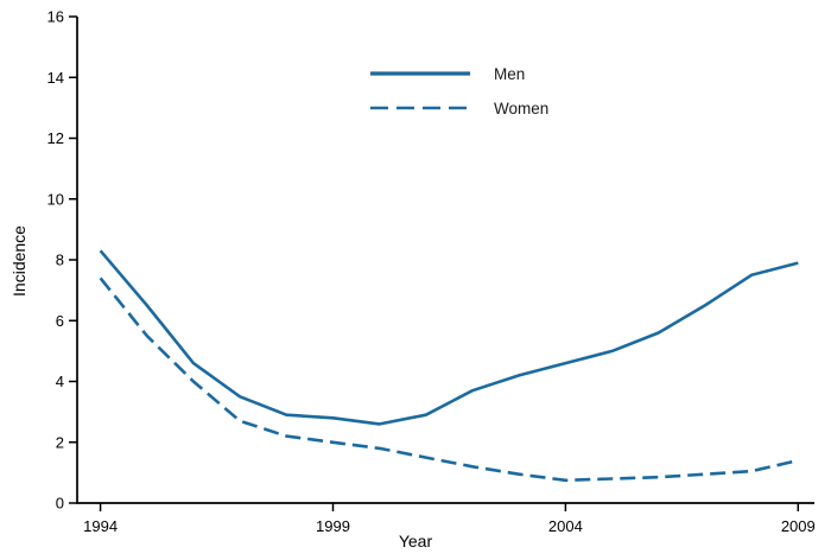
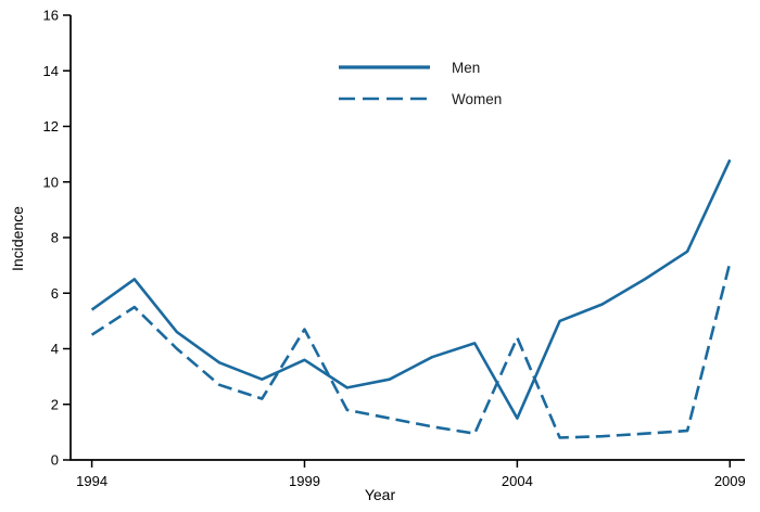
Men/1994: 8.3 -> 5.4
Women/1994: 7.4 -> 4.5
Men/1999: 2.8 -> 3.6
Women/1999: 2.0 -> 4.7
Men/2004: 4.6 -> 1.5
Women/2004: 0.8 -> 4.4
Men/2009: 7.9 -> 10.8
Women/2009: 1.4 -> 7.1
